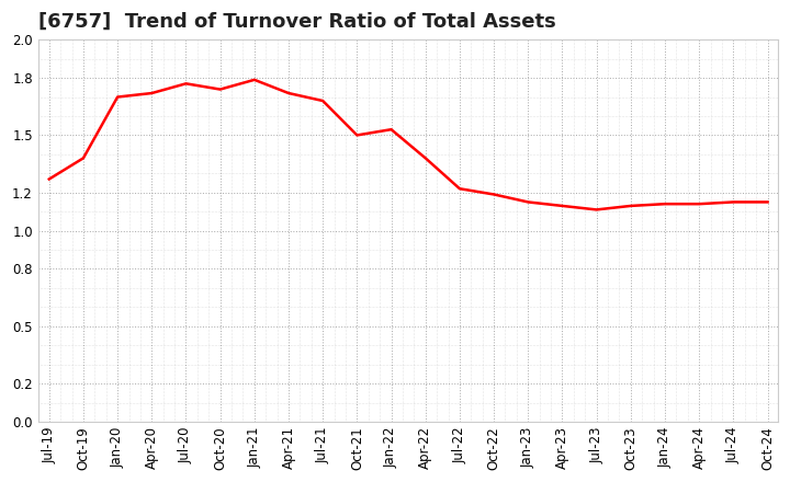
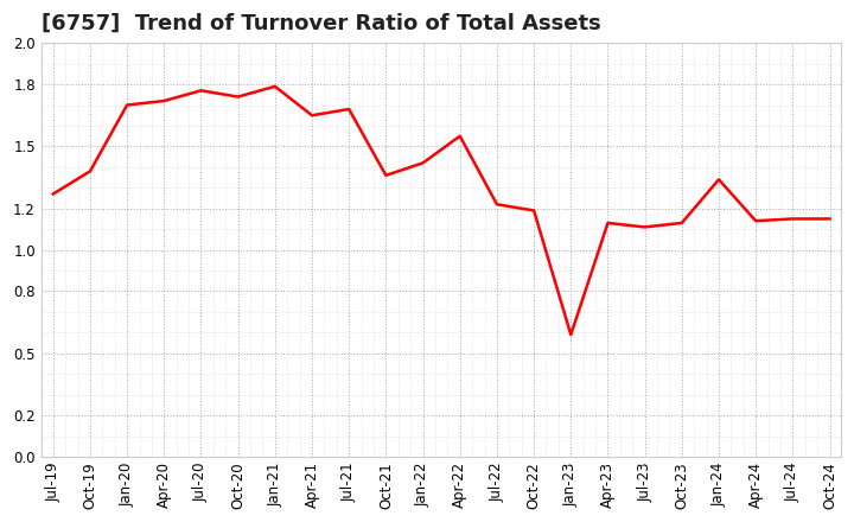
Apr-21: 1.72 -> 1.65
Oct-21: 1.50 -> 1.36
Jan-22: 1.53 -> 1.42
Apr-22: 1.38 -> 1.55
Jan-23: 1.15 -> 0.59
Jan-24: 1.14 -> 1.34
